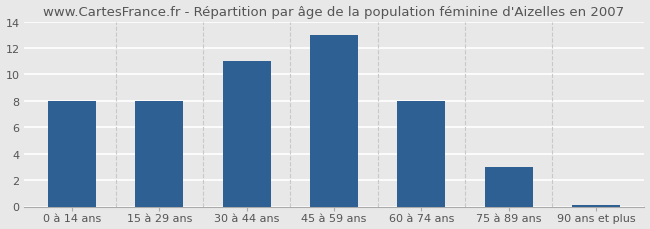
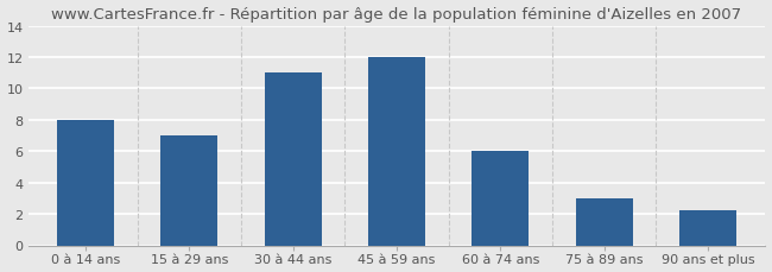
15 à 29 ans: 8.0 -> 7.0
45 à 59 ans: 13.0 -> 12.0
60 à 74 ans: 8.0 -> 6.0
90 ans et plus: 0.1 -> 2.2
